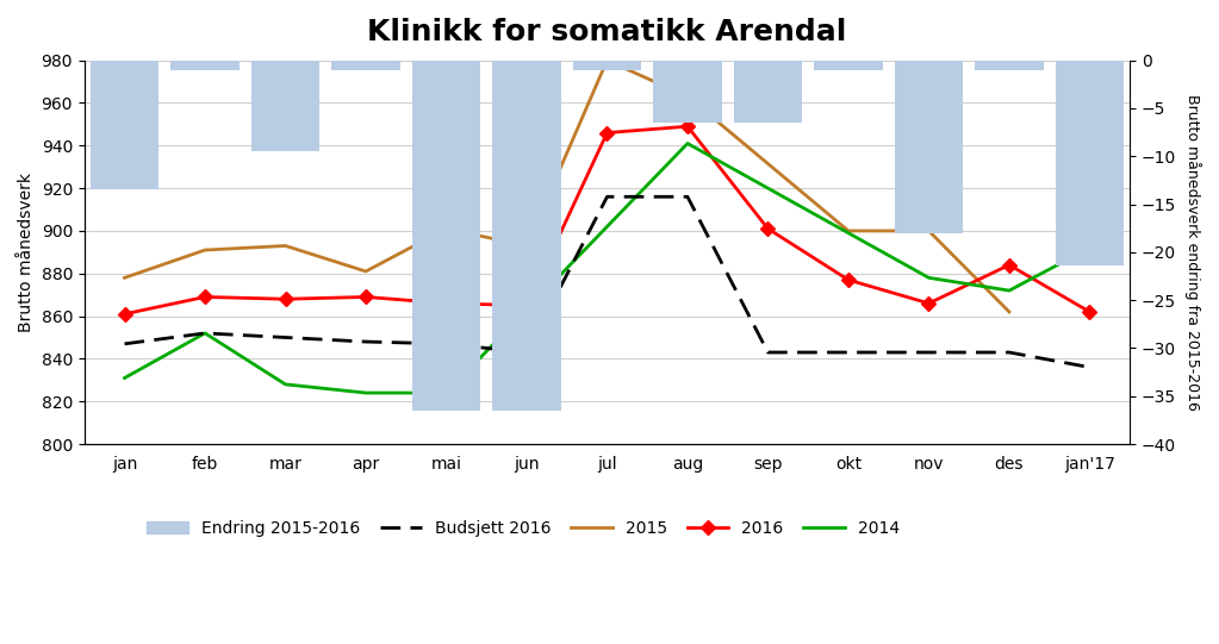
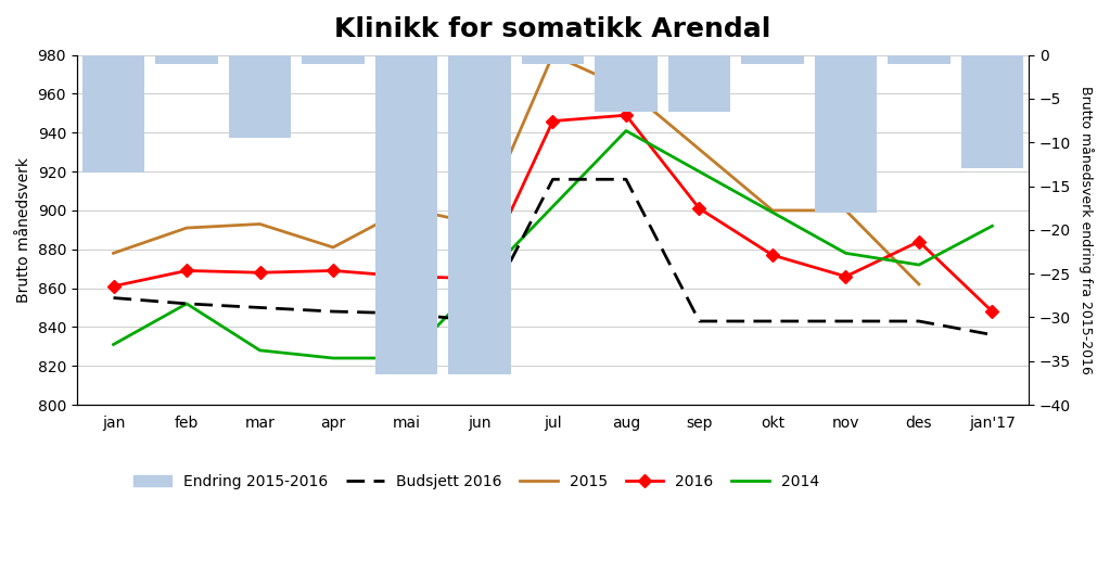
Budsjett 2016/jan: 847 -> 855
2016/jan'17: 862 -> 848
Endring 2015-2016/jan'17: -21.4 -> -13.0
